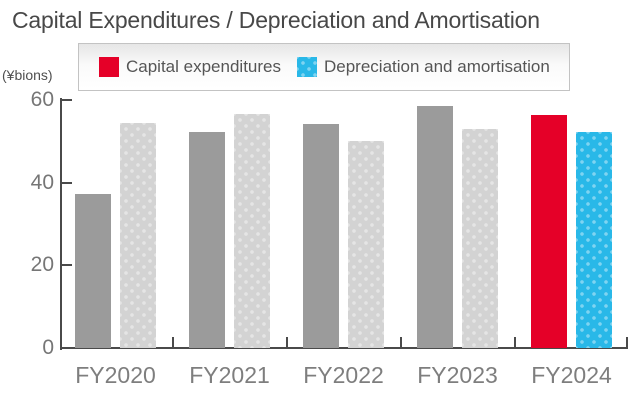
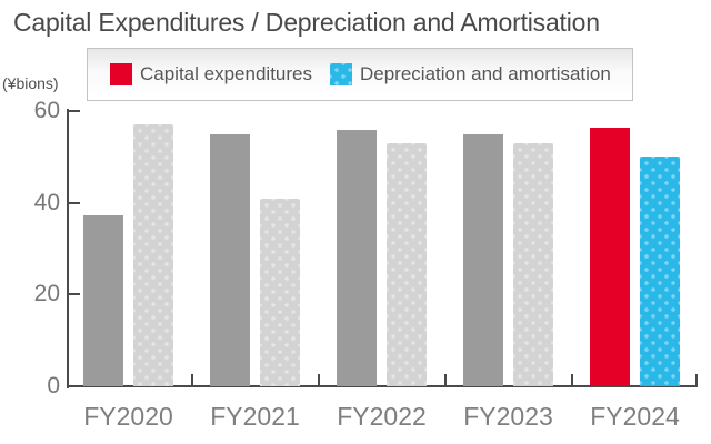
Depreciation and amortisation/FY2020: 54 -> 57
Capital expenditures/FY2021: 52 -> 55
Depreciation and amortisation/FY2021: 56 -> 41
Capital expenditures/FY2022: 54 -> 56
Depreciation and amortisation/FY2022: 50 -> 53
Capital expenditures/FY2023: 59 -> 55
Depreciation and amortisation/FY2024: 52 -> 50
